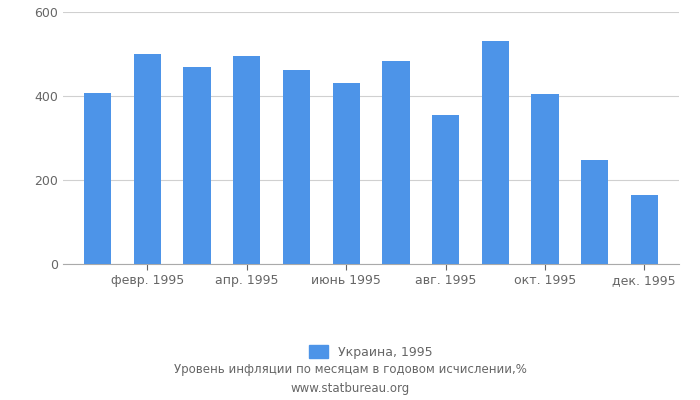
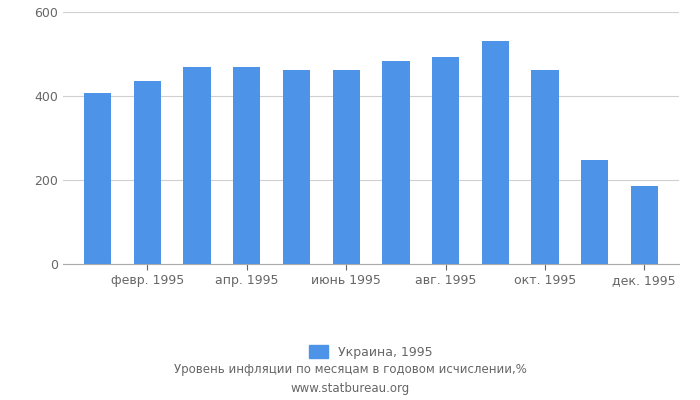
февр. 1995: 500 -> 435
апр. 1995: 495 -> 468
июнь 1995: 430 -> 463
авг. 1995: 355 -> 493
окт. 1995: 405 -> 463
дек. 1995: 165 -> 185
